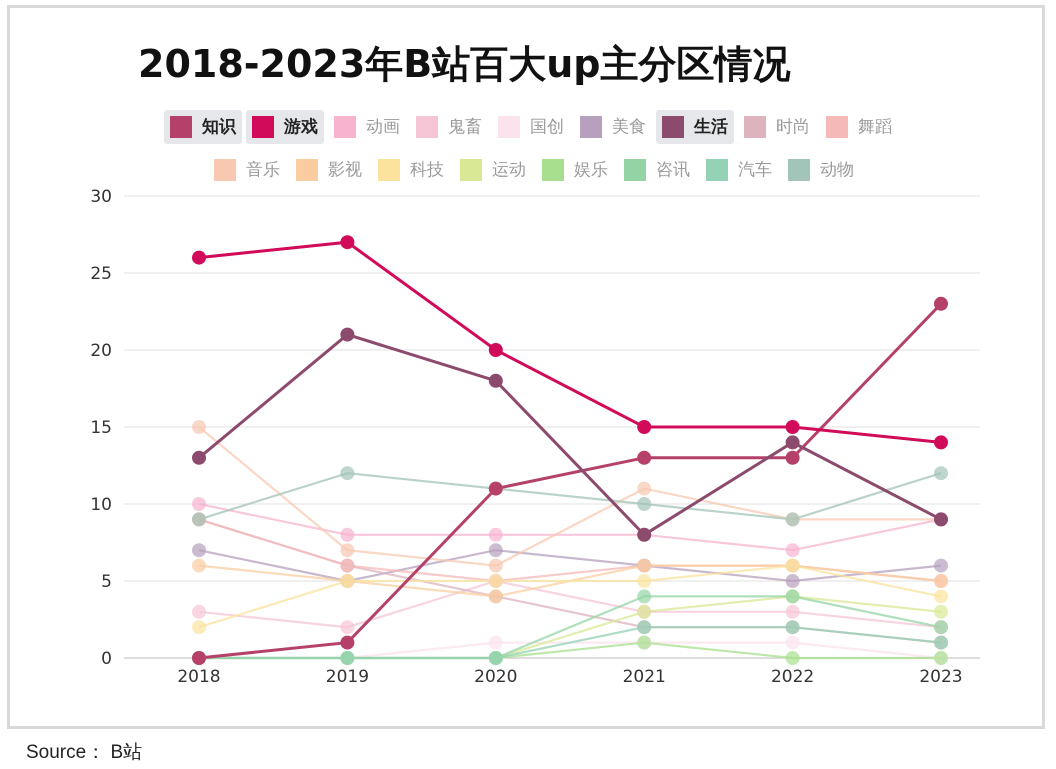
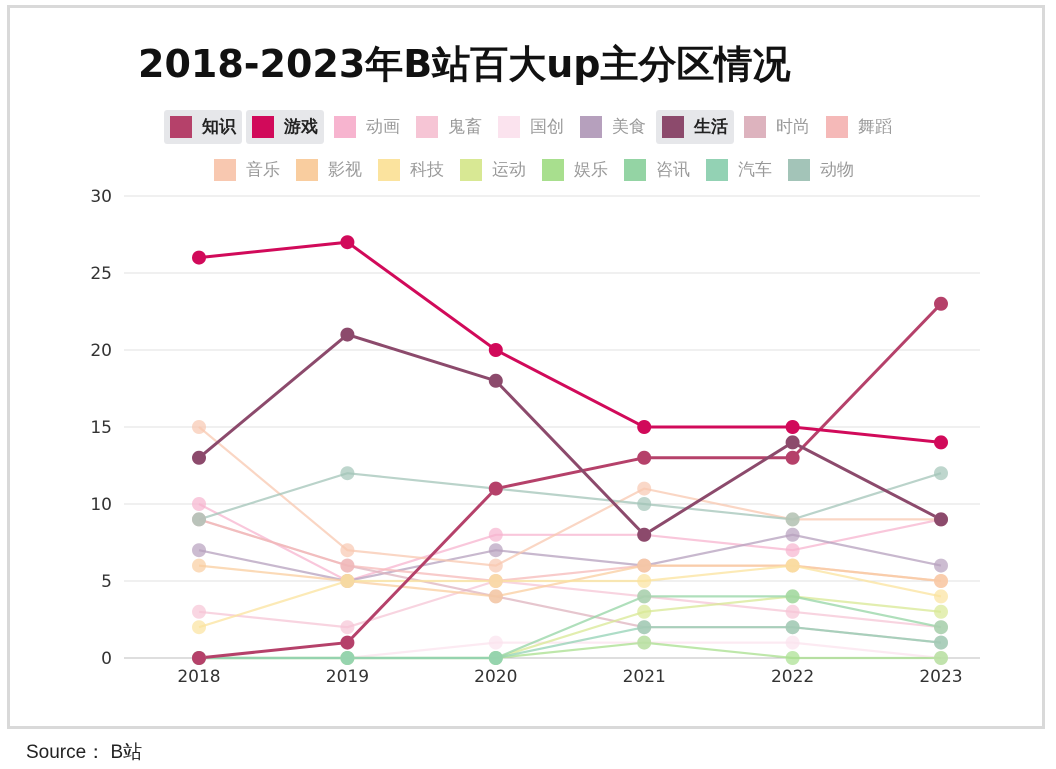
动画/2019: 8 -> 5
鬼畜/2021: 3 -> 4
美食/2022: 5 -> 8
